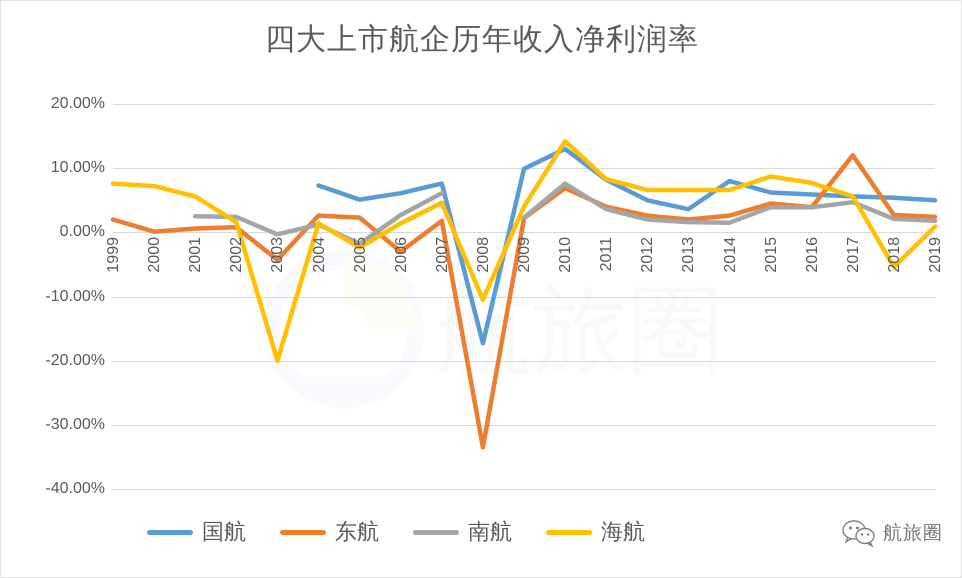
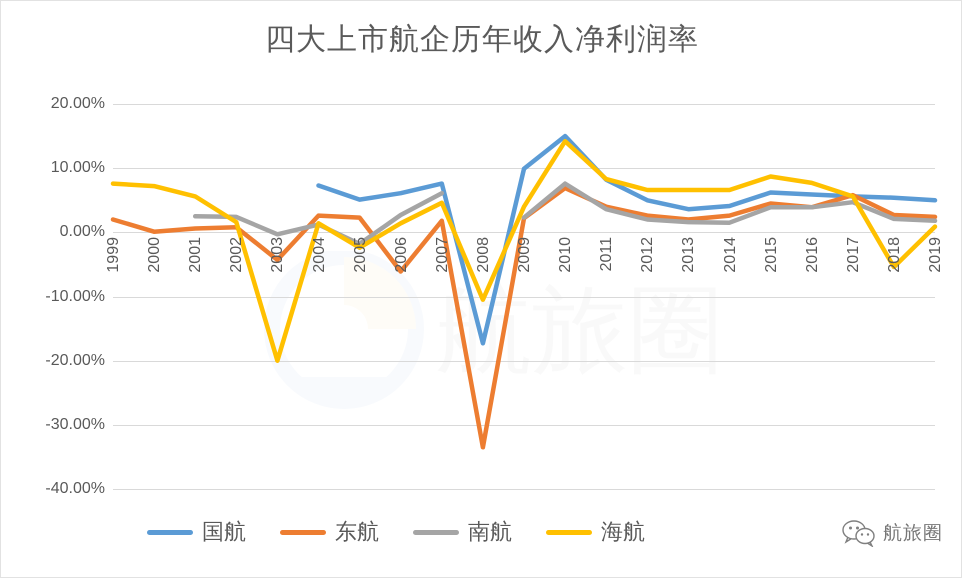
东航/2006: -3% -> -6%
国航/2010: 13% -> 15%
国航/2014: 8% -> 4%
东航/2017: 12% -> 6%
